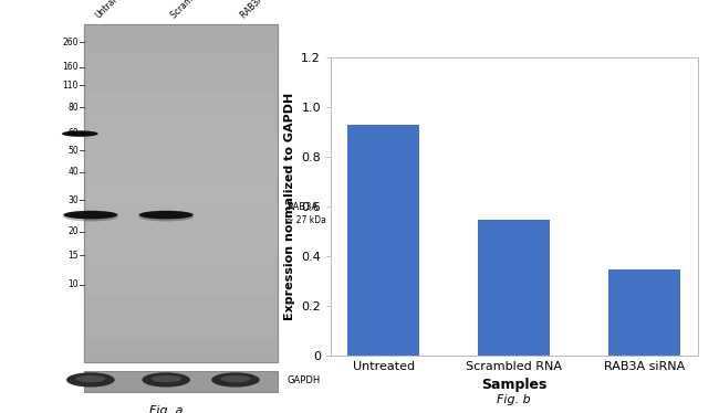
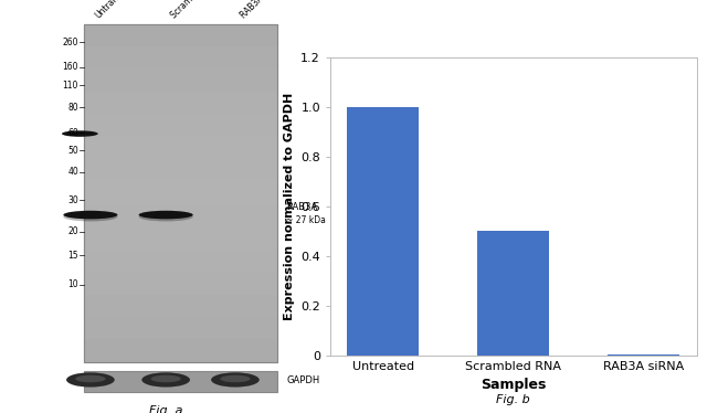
Untreated: 0.930 -> 1.000
Scrambled RNA: 0.545 -> 0.500
RAB3A siRNA: 0.345 -> 0.005
